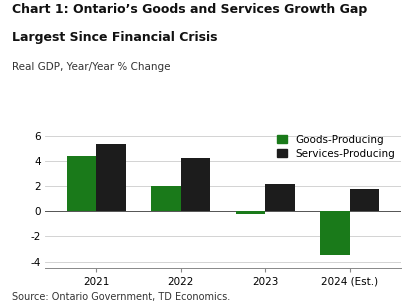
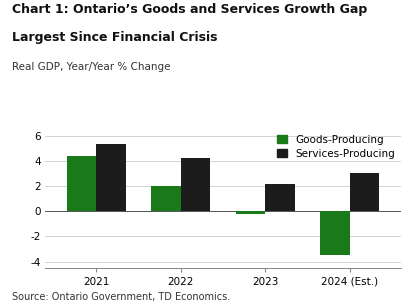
Services-Producing/2024 (Est.): 1.8 -> 3.0
